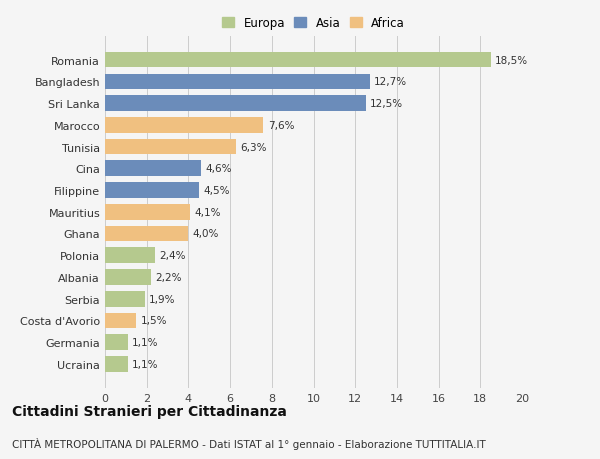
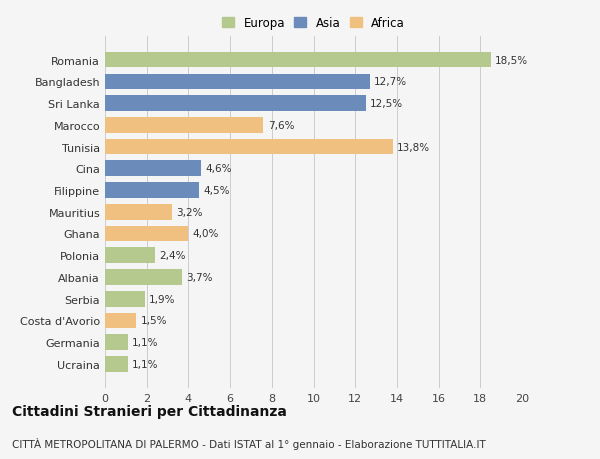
Tunisia: 6,3% -> 13,8%
Mauritius: 4,1% -> 3,2%
Albania: 2,2% -> 3,7%
